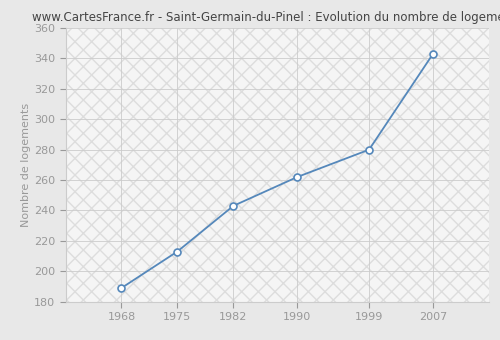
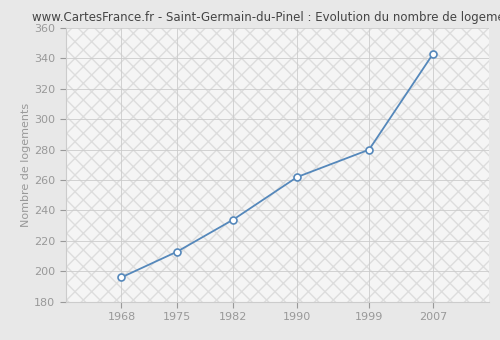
1968: 189 -> 196
1982: 243 -> 234
